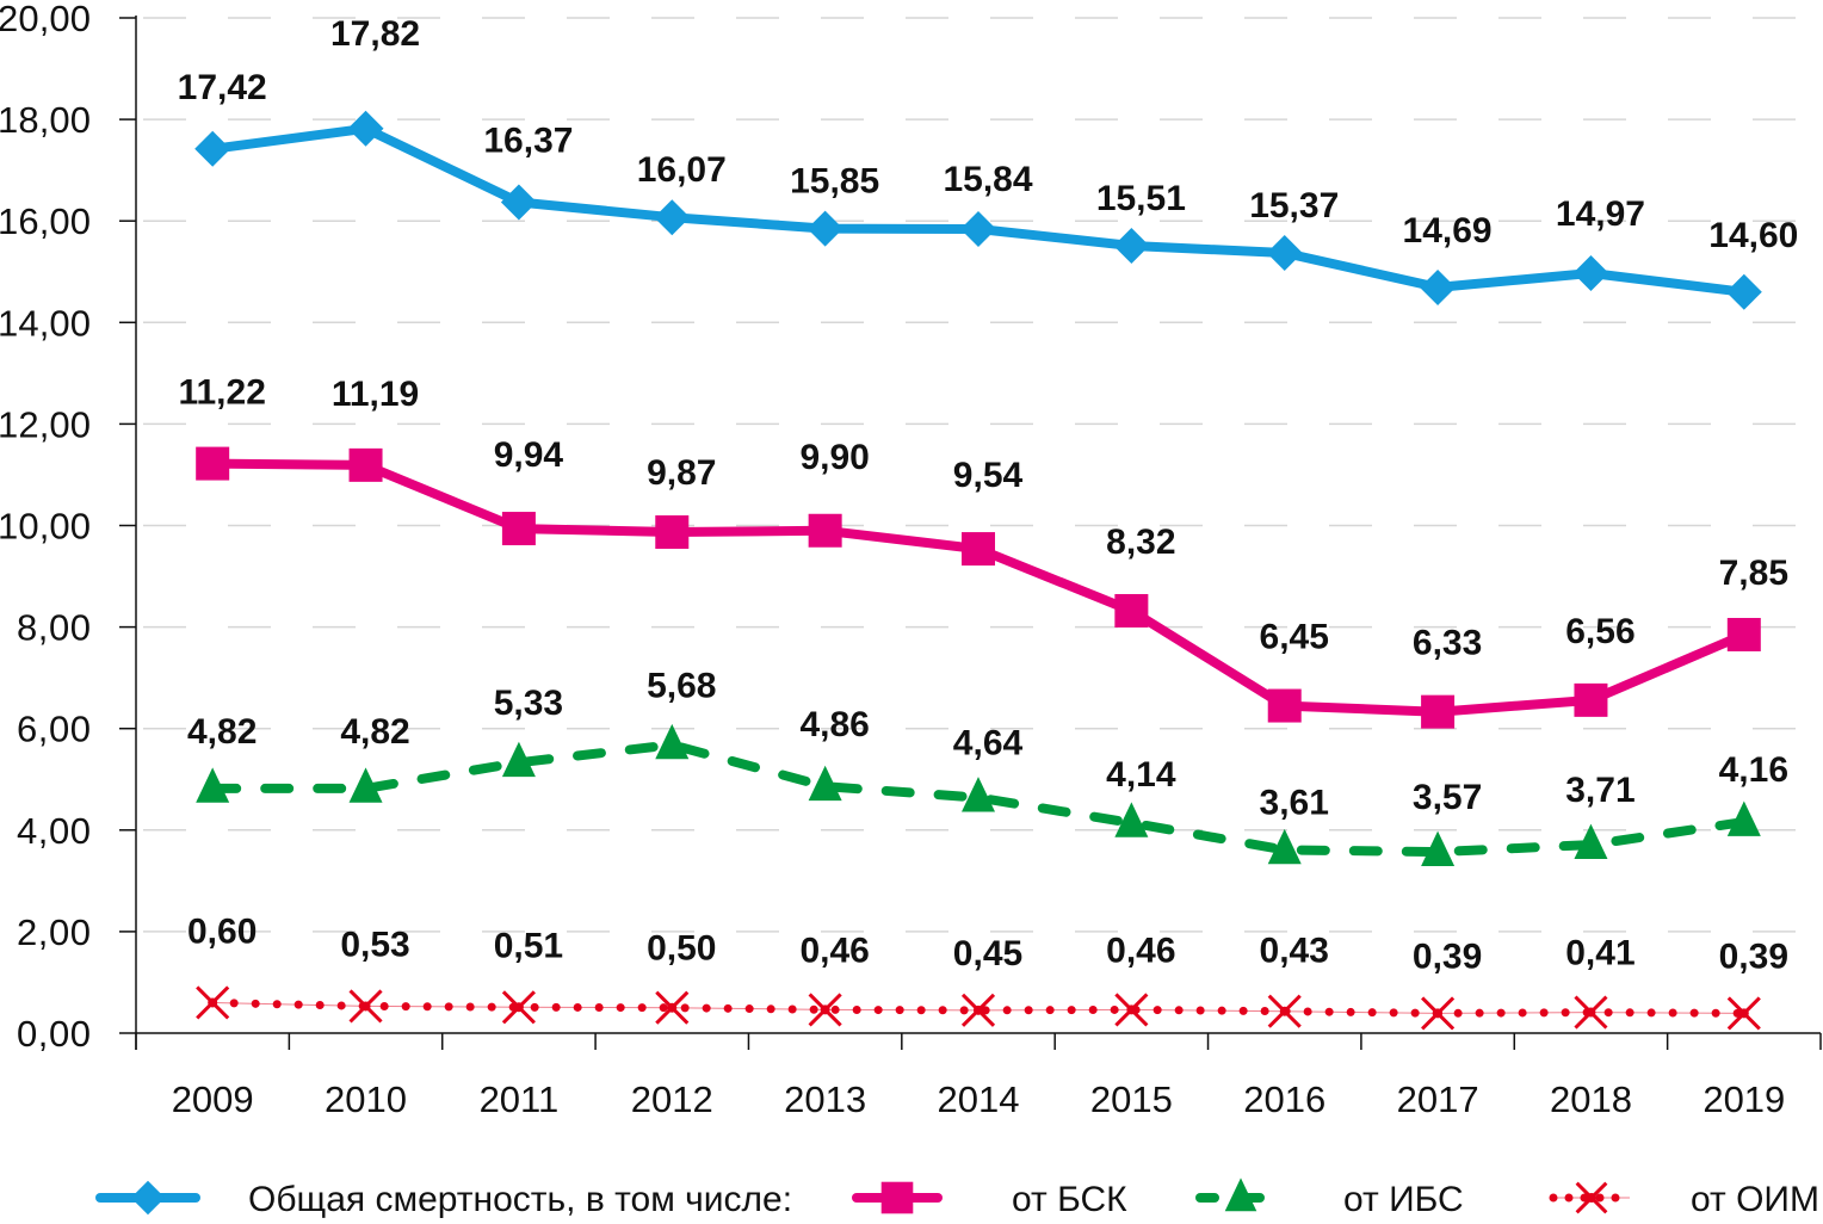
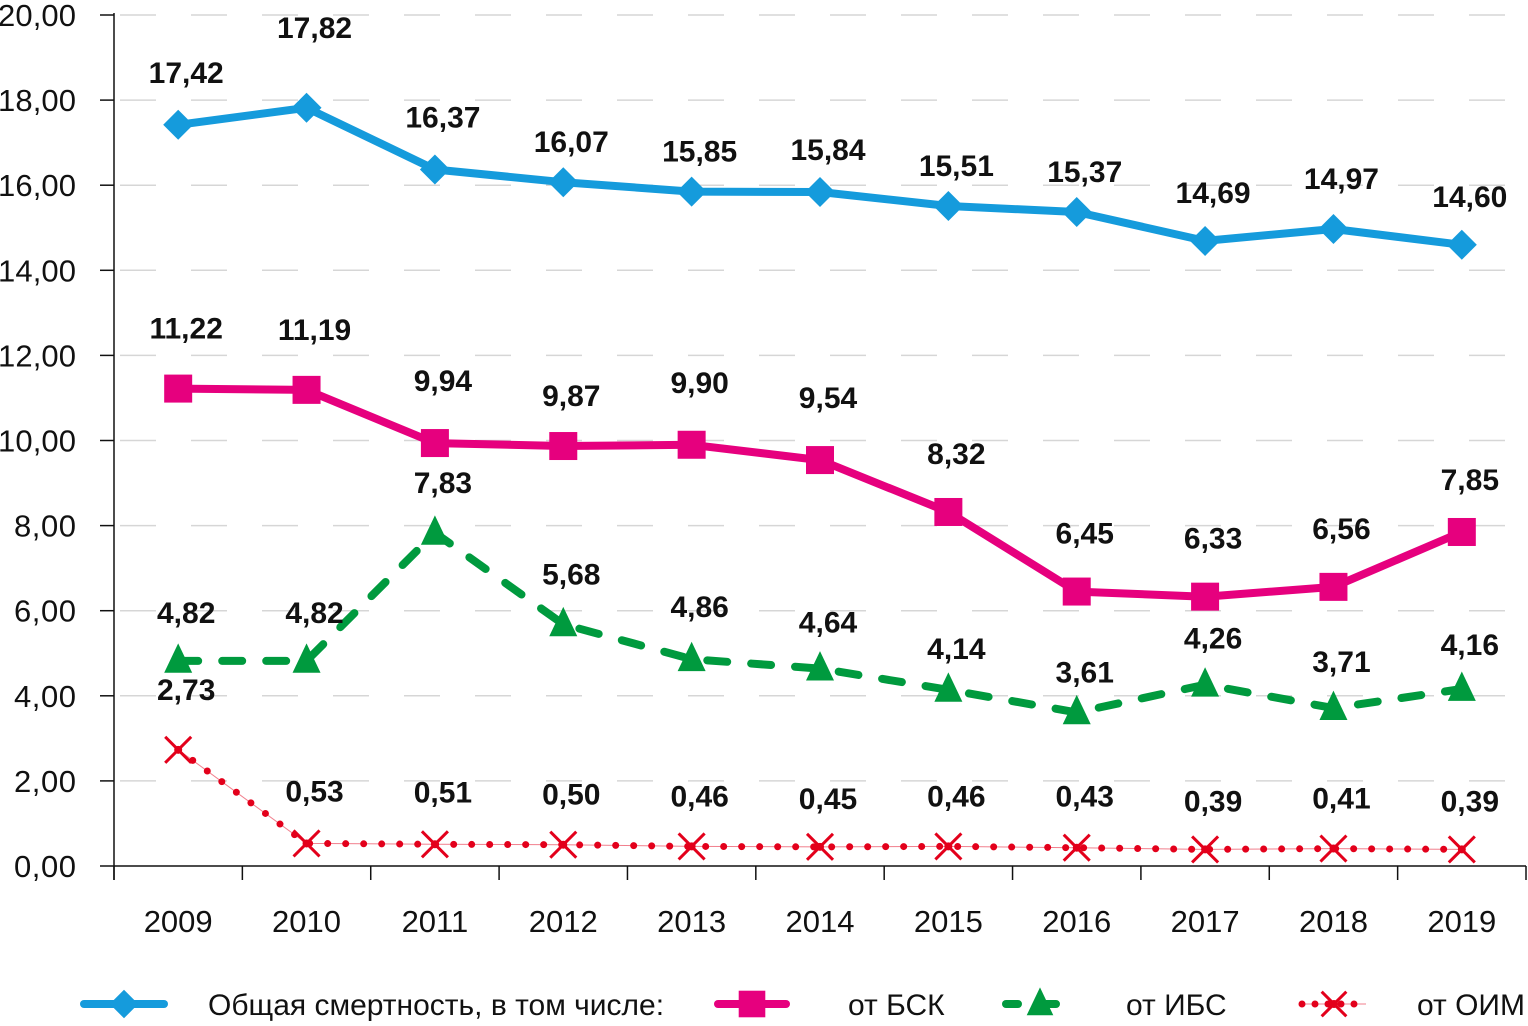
от ОИМ/2009: 0,60 -> 2,73
от ИБС/2011: 5,33 -> 7,83
от ИБС/2017: 3,57 -> 4,26
